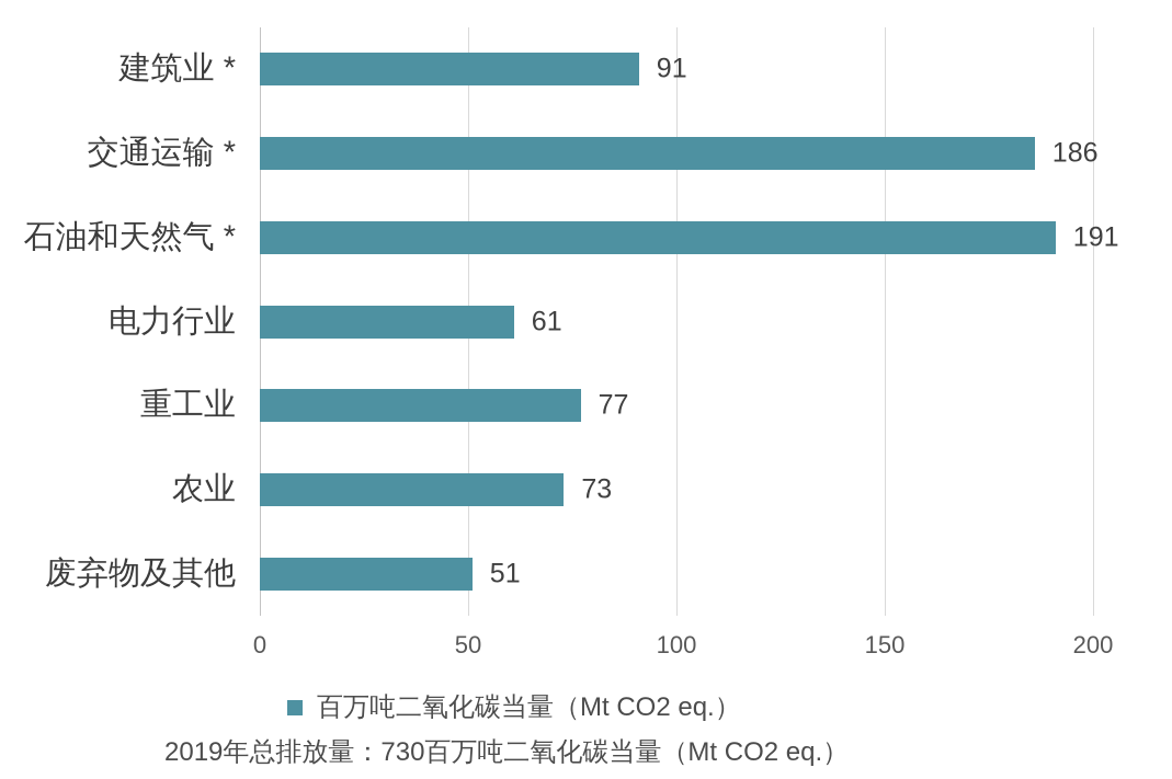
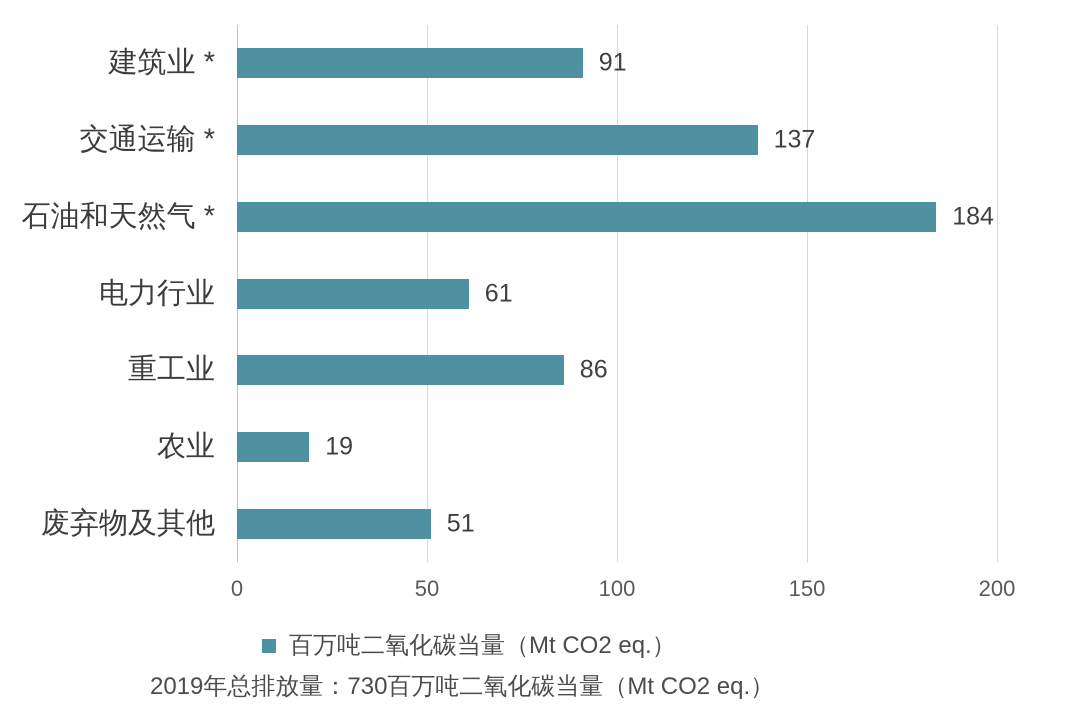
交通运输 *: 186 -> 137
石油和天然气 *: 191 -> 184
重工业: 77 -> 86
农业: 73 -> 19
